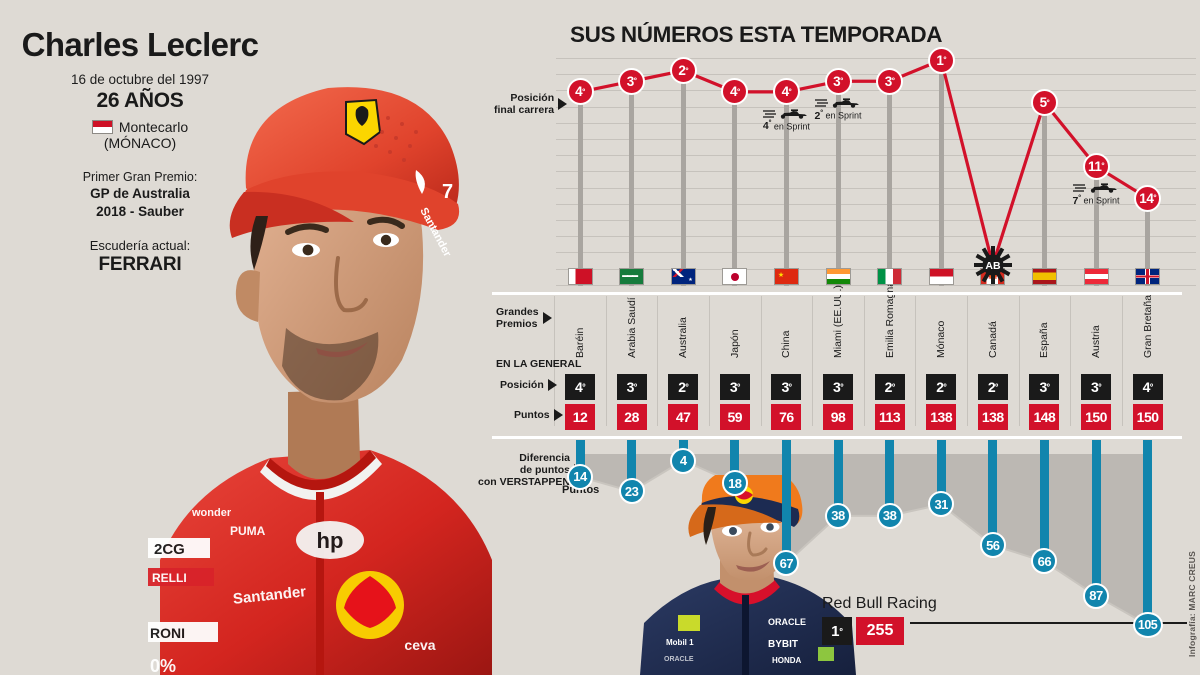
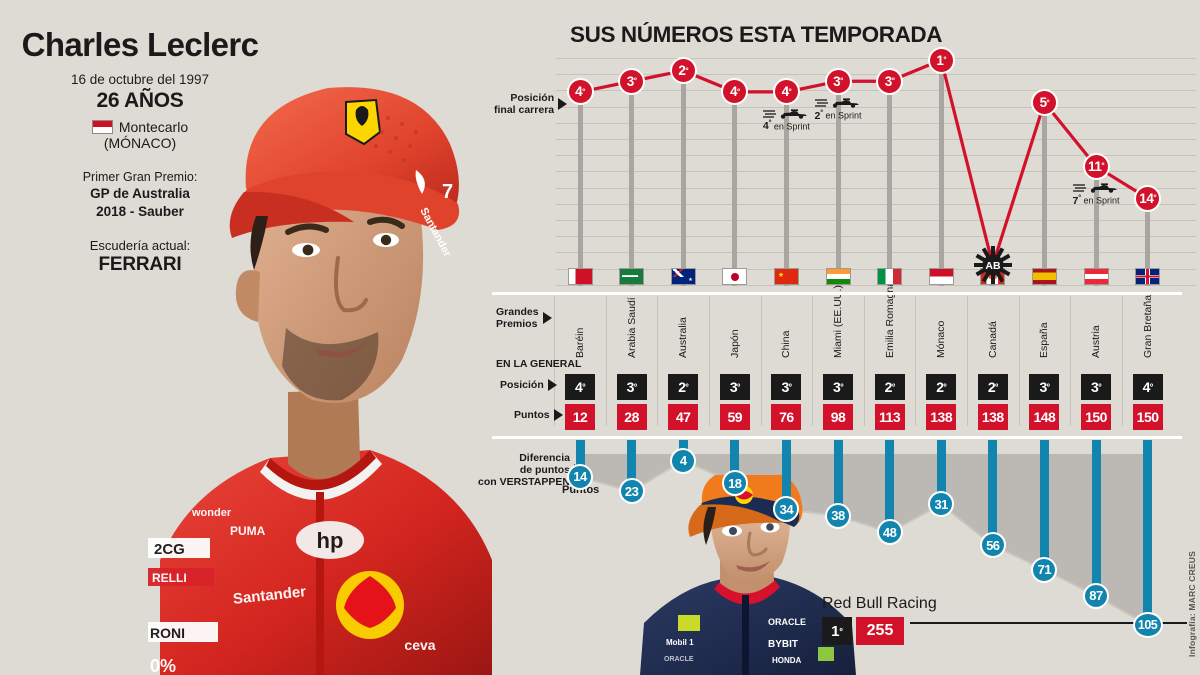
Diferencia de puntos con VERSTAPPEN/China: 67 -> 34
Diferencia de puntos con VERSTAPPEN/Emilia Romagna: 38 -> 48
Diferencia de puntos con VERSTAPPEN/España: 66 -> 71
